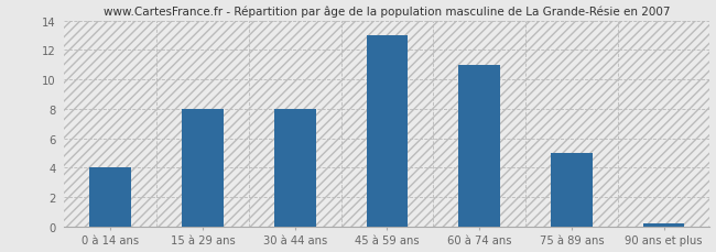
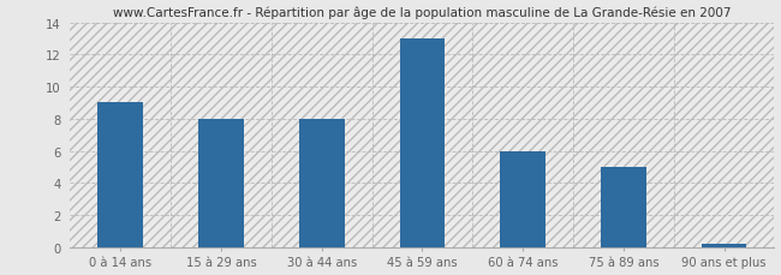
0 à 14 ans: 4.0 -> 9.0
60 à 74 ans: 11.0 -> 6.0
